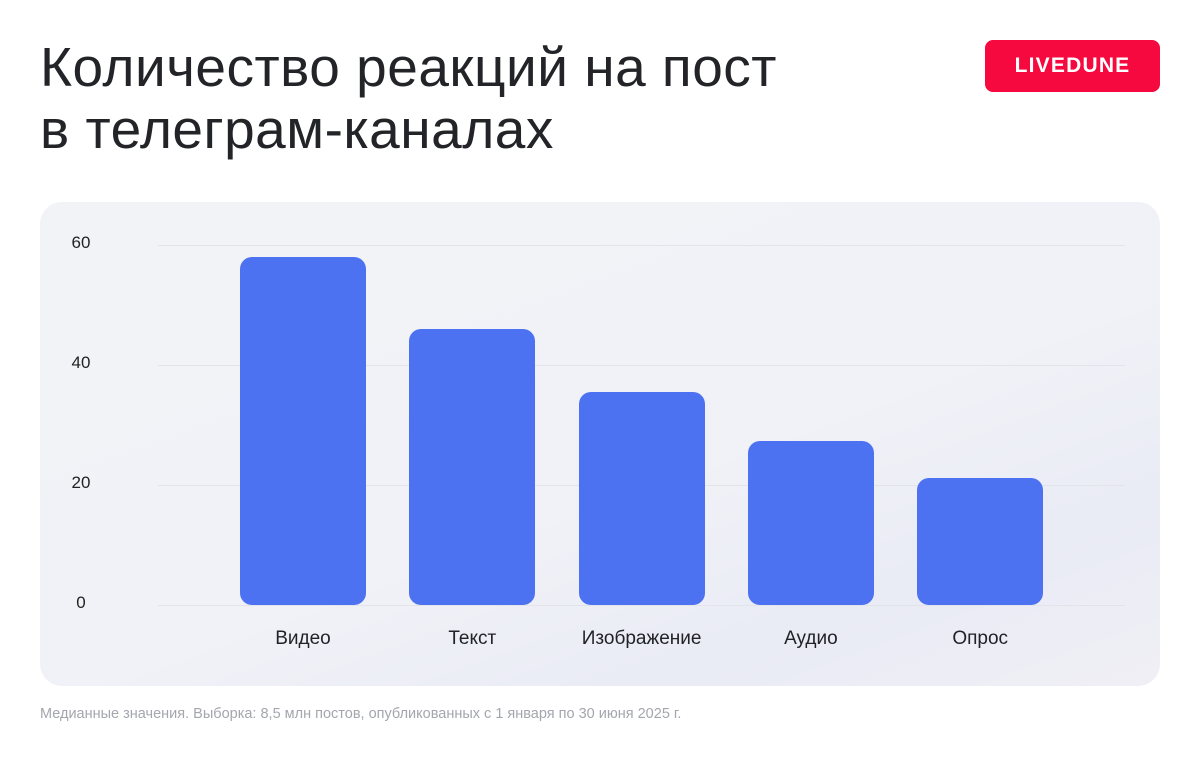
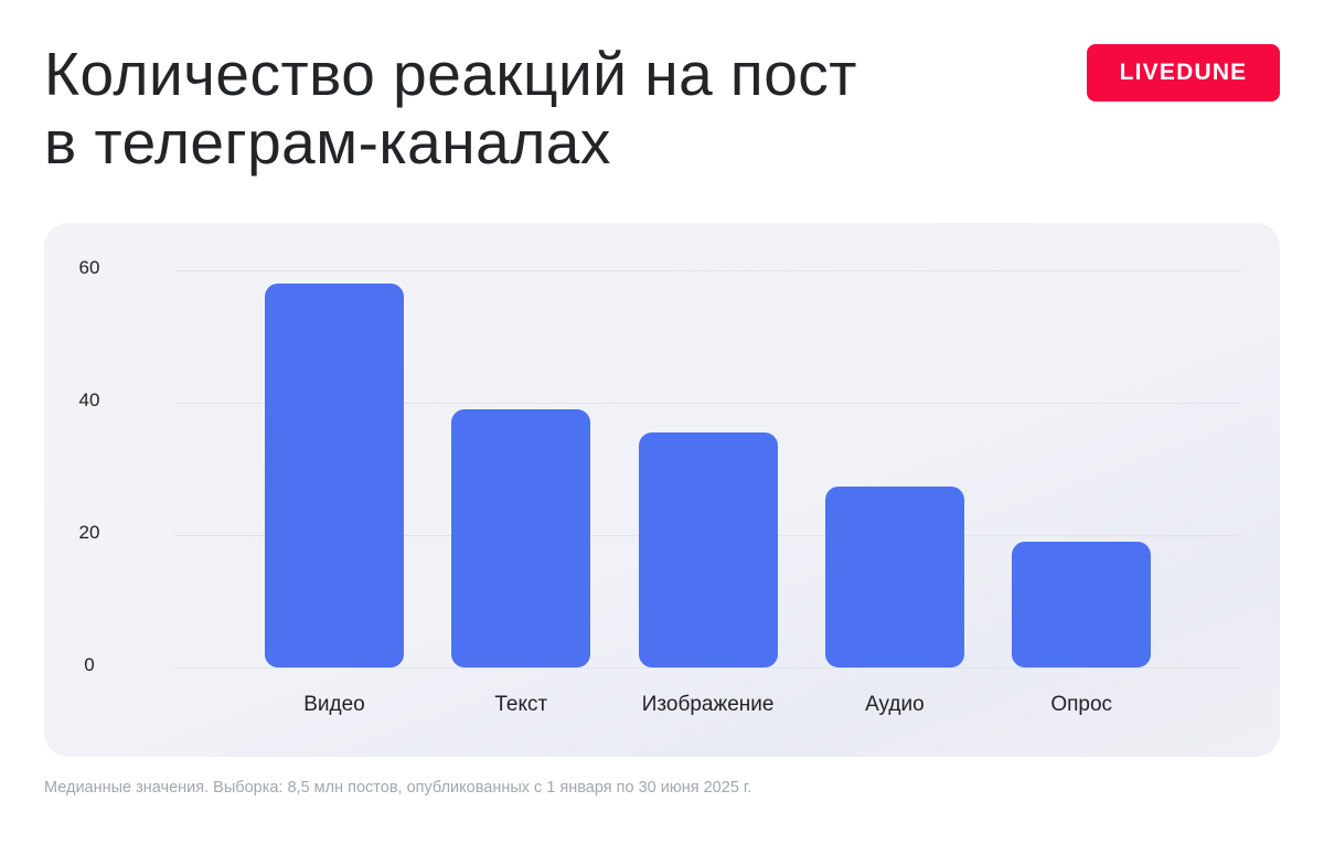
Текст: 46 -> 39
Опрос: 21 -> 19
